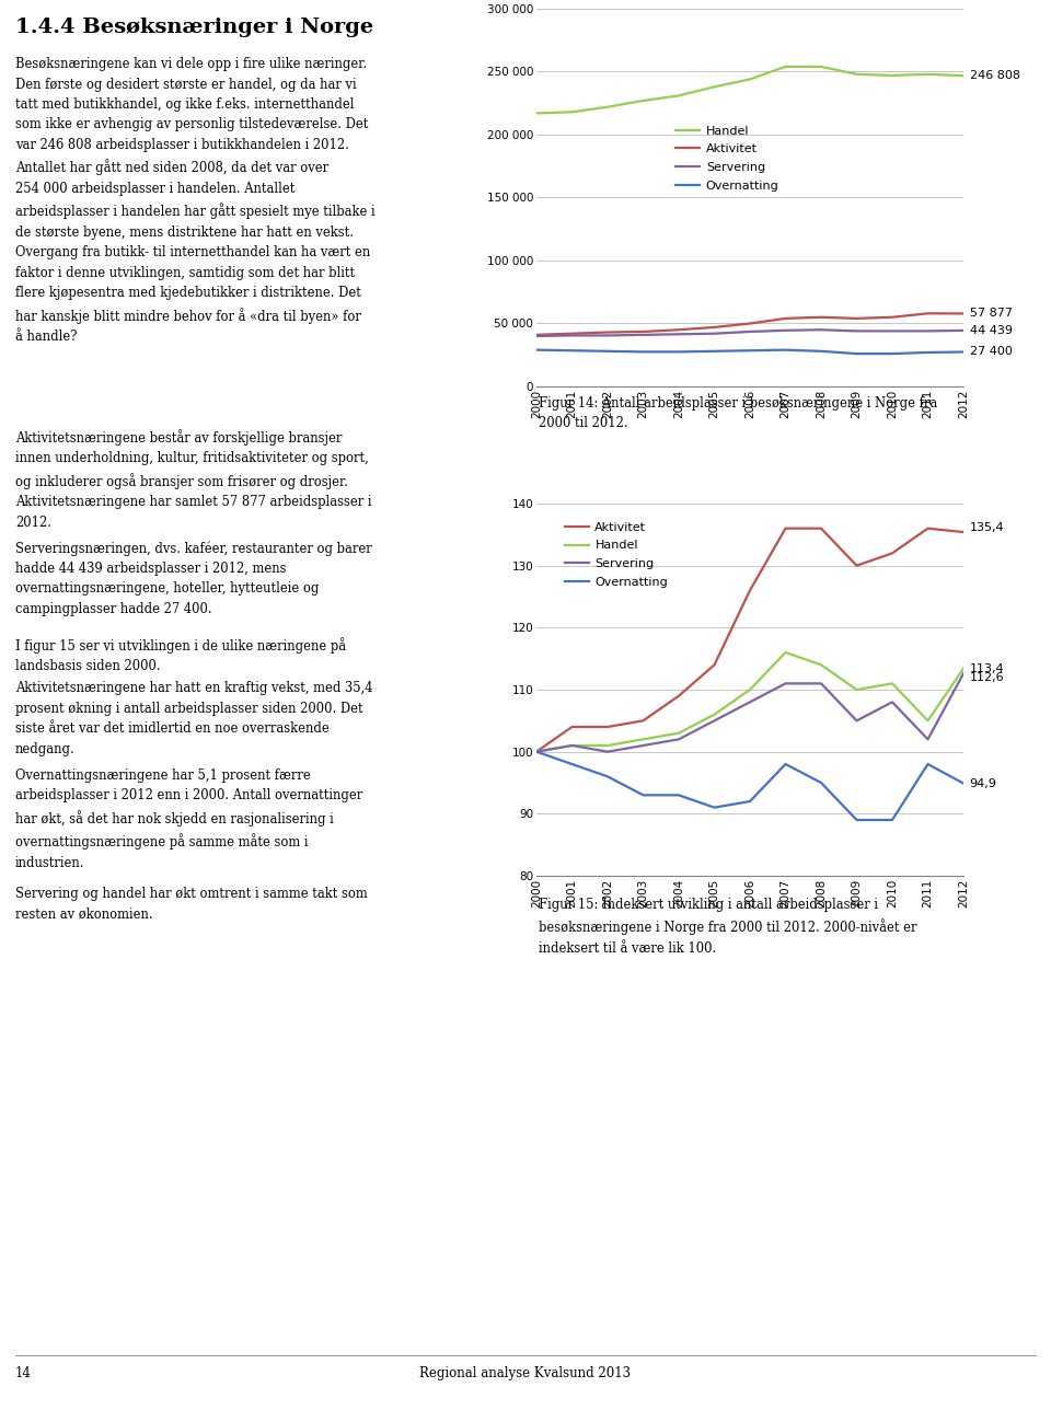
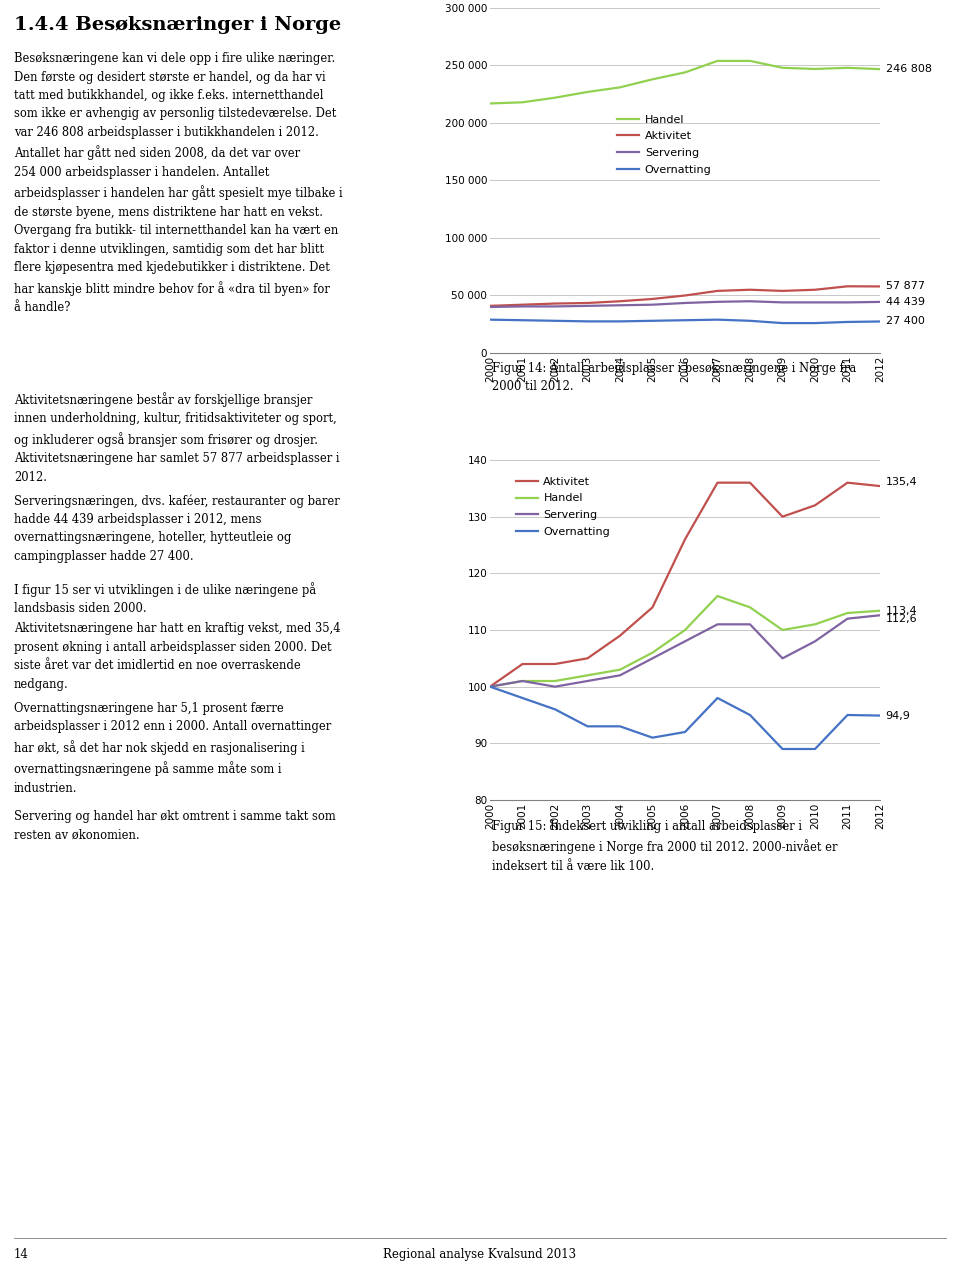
Handel/2011: 105.0 -> 113.0
Servering/2011: 102.0 -> 112.0
Overnatting/2011: 98.0 -> 95.0
